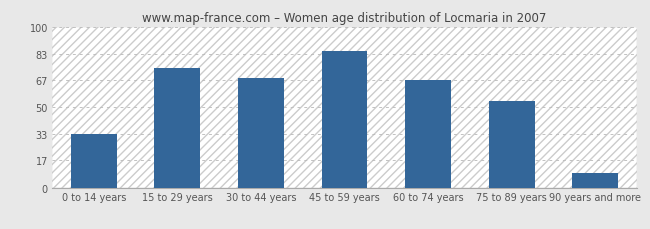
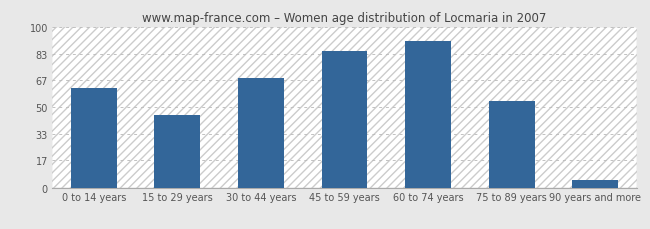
0 to 14 years: 33 -> 62
15 to 29 years: 74 -> 45
60 to 74 years: 67 -> 91
90 years and more: 9 -> 5
